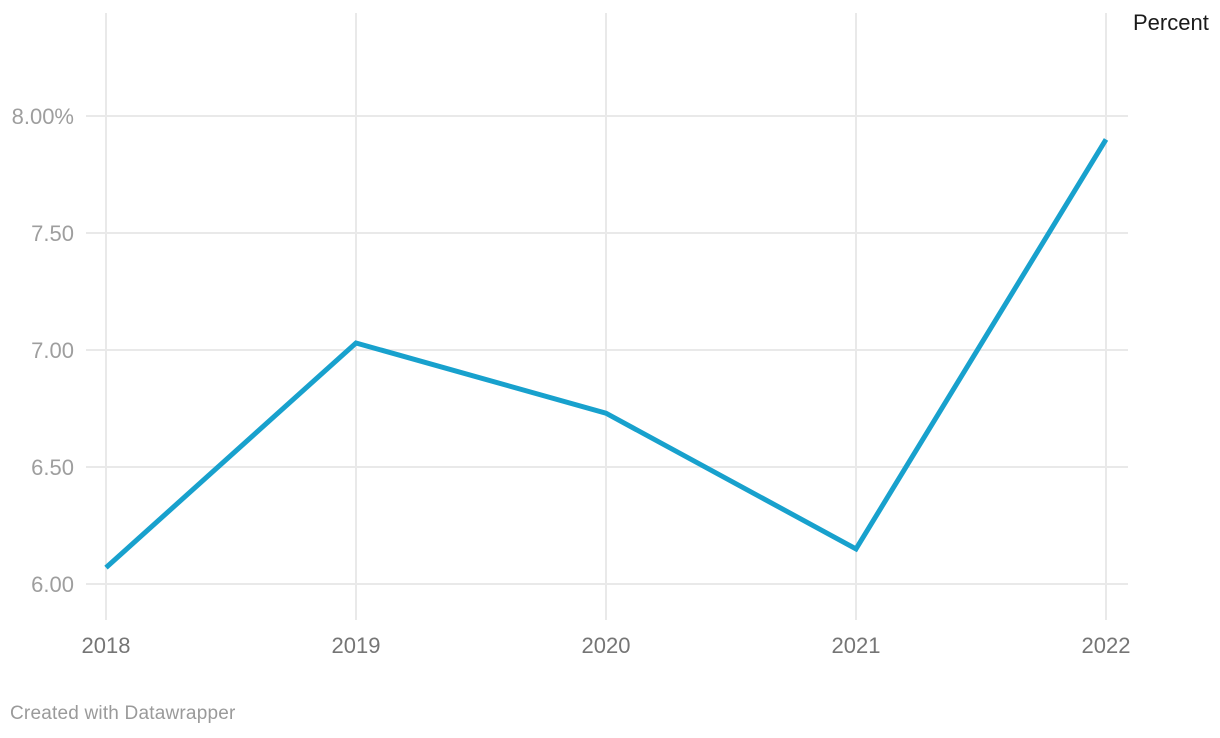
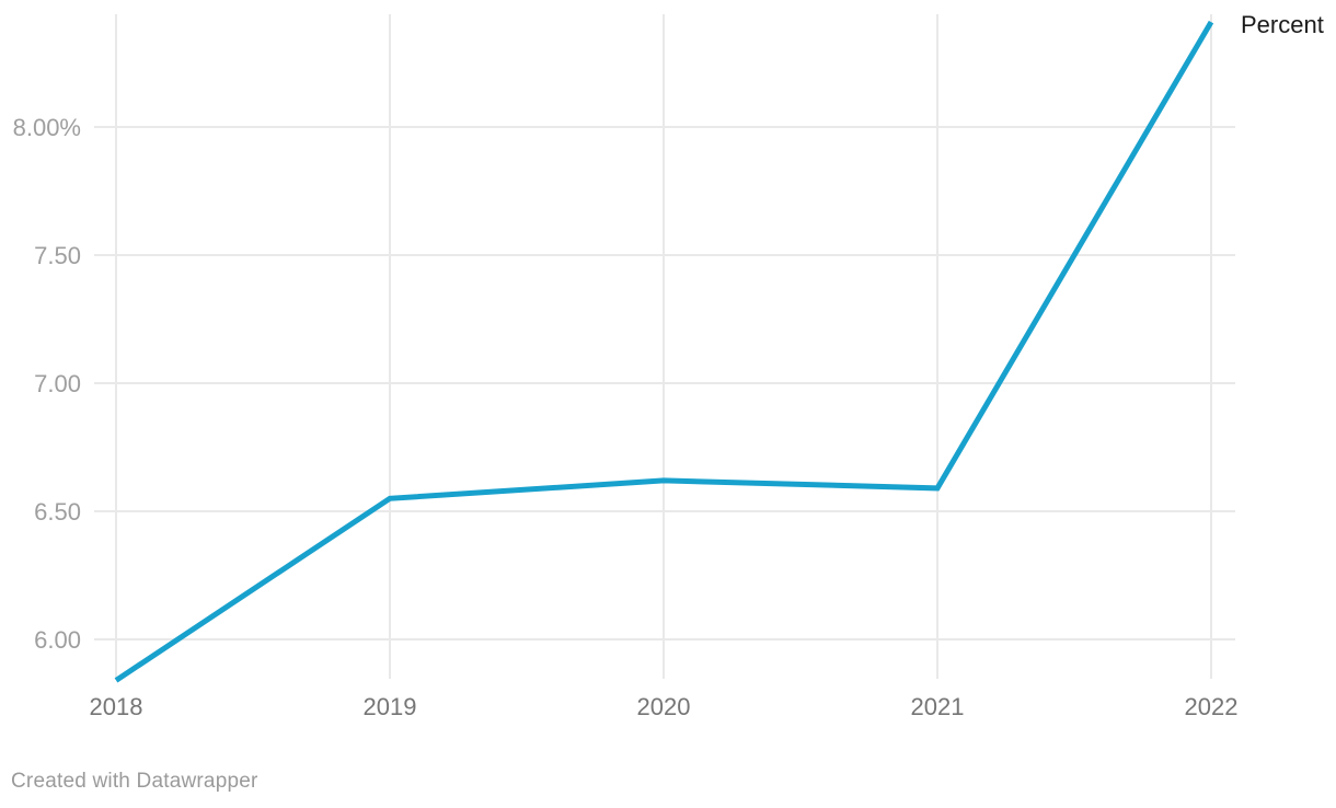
2018: 6.07% -> 5.84%
2019: 7.03% -> 6.55%
2020: 6.73% -> 6.62%
2021: 6.15% -> 6.59%
2022: 7.90% -> 8.41%
